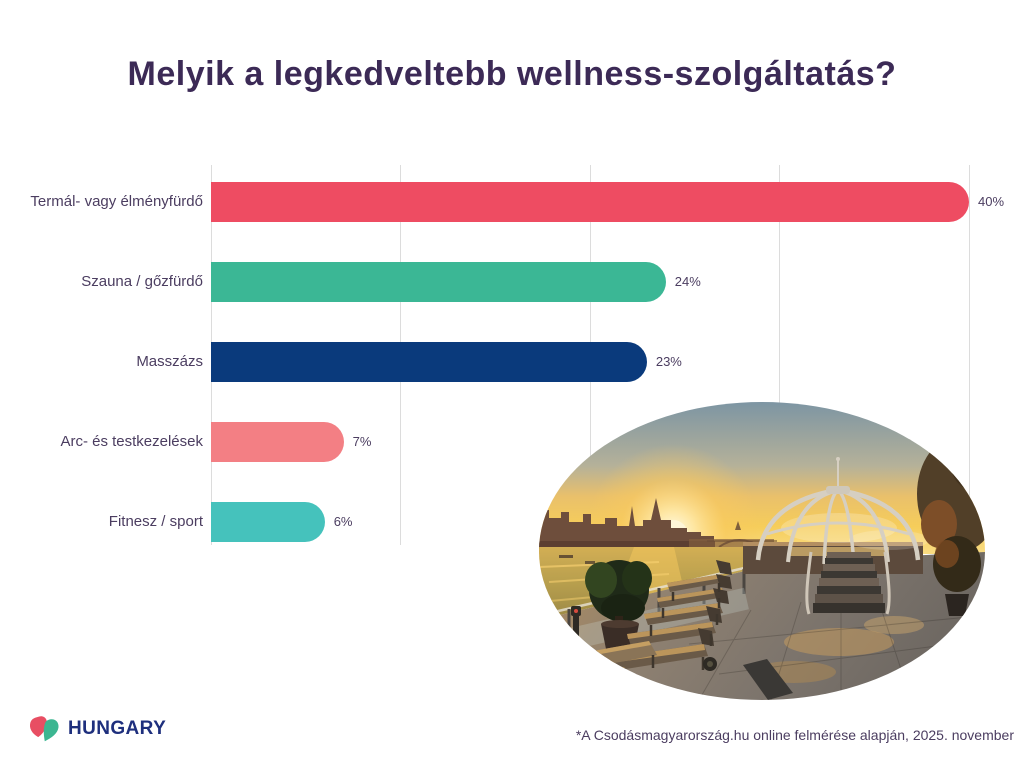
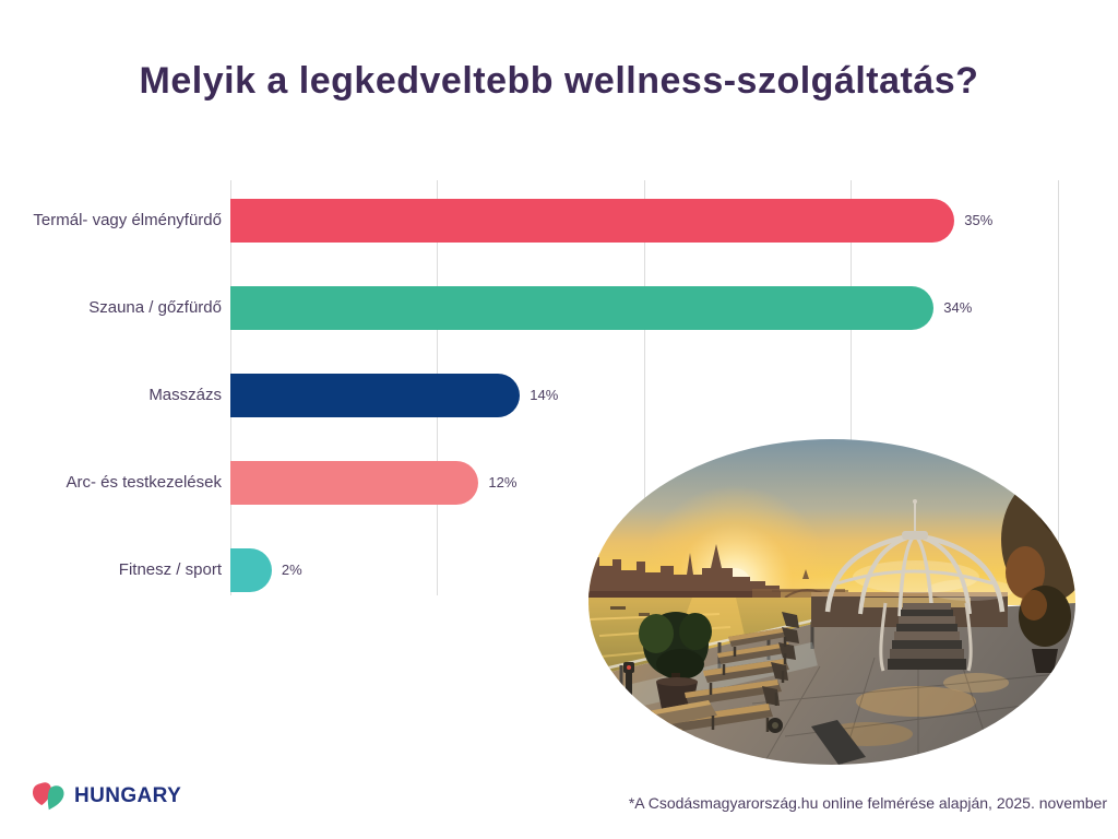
Termál- vagy élményfürdő: 40% -> 35%
Szauna / gőzfürdő: 24% -> 34%
Masszázs: 23% -> 14%
Arc- és testkezelések: 7% -> 12%
Fitnesz / sport: 6% -> 2%
